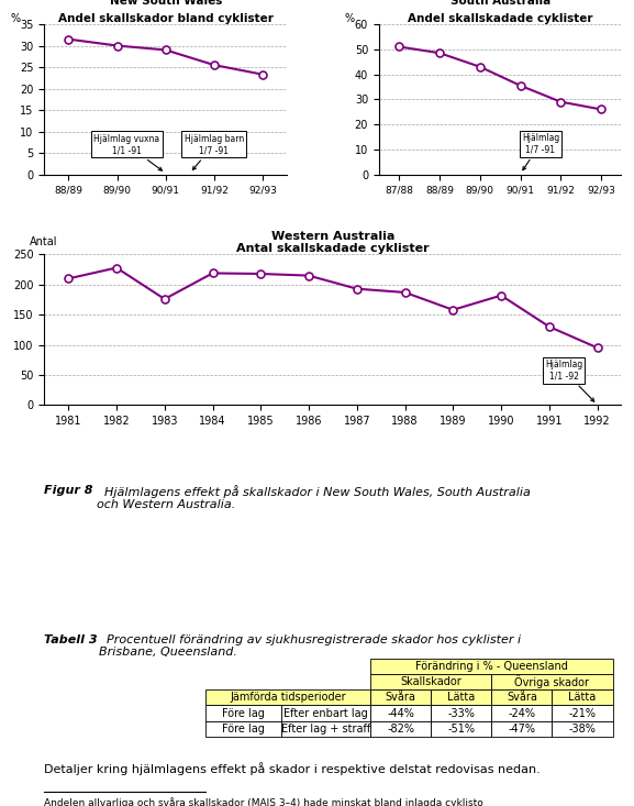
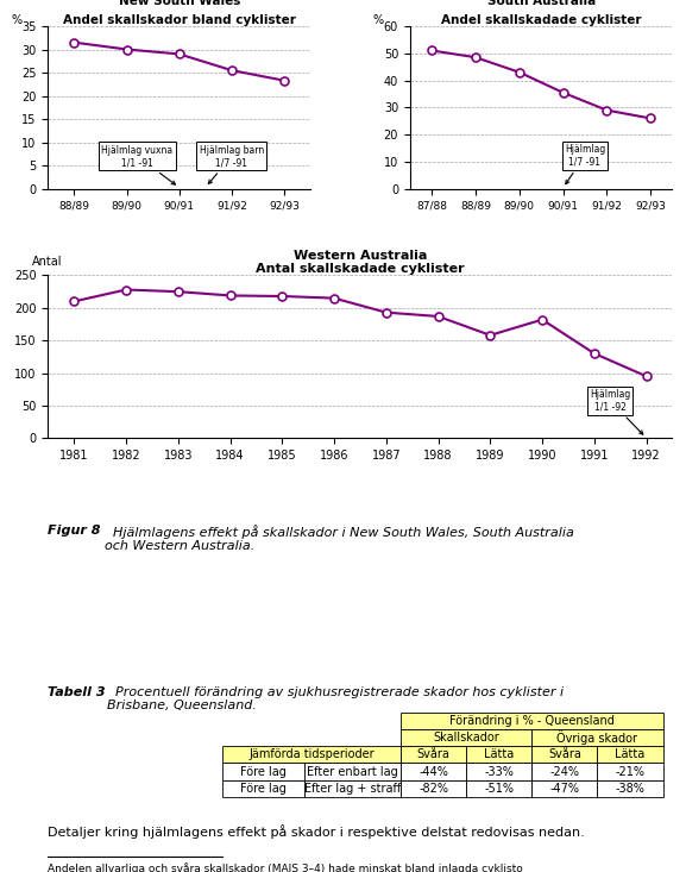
Antal skallskadade cyklister/1983: 176 -> 225
